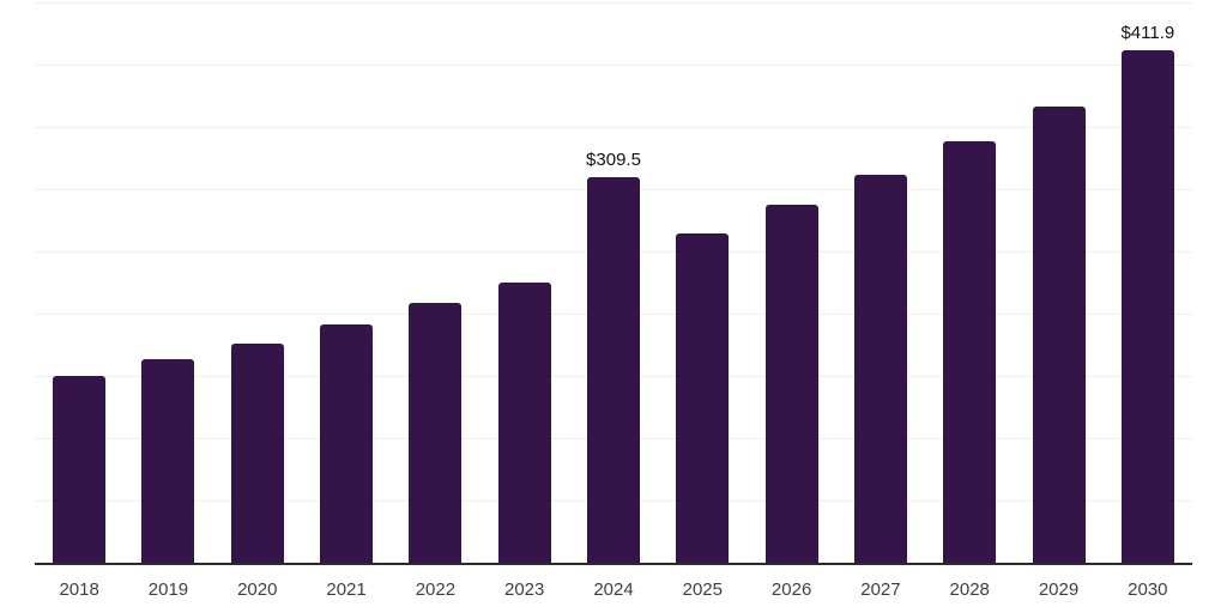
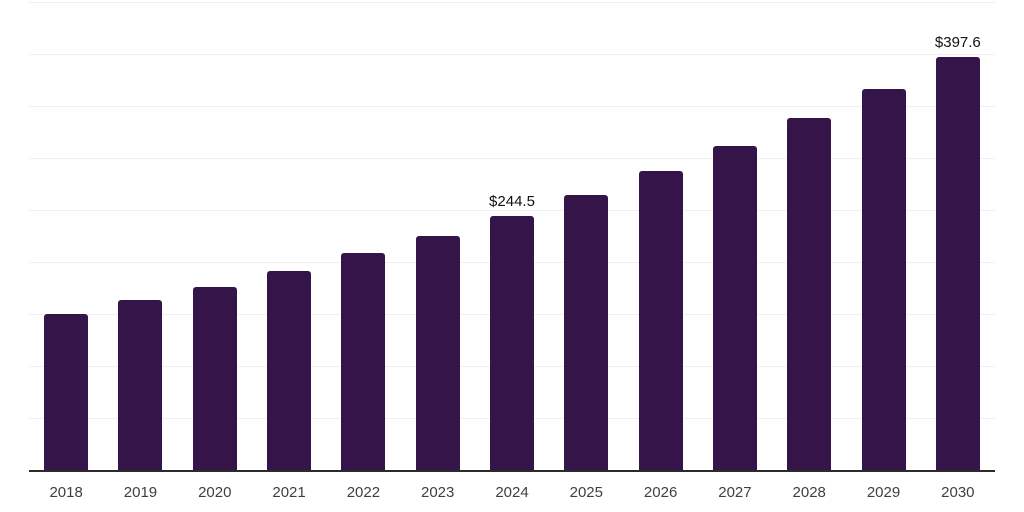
2024: $309.5 -> $244.5
2030: $411.9 -> $397.6
